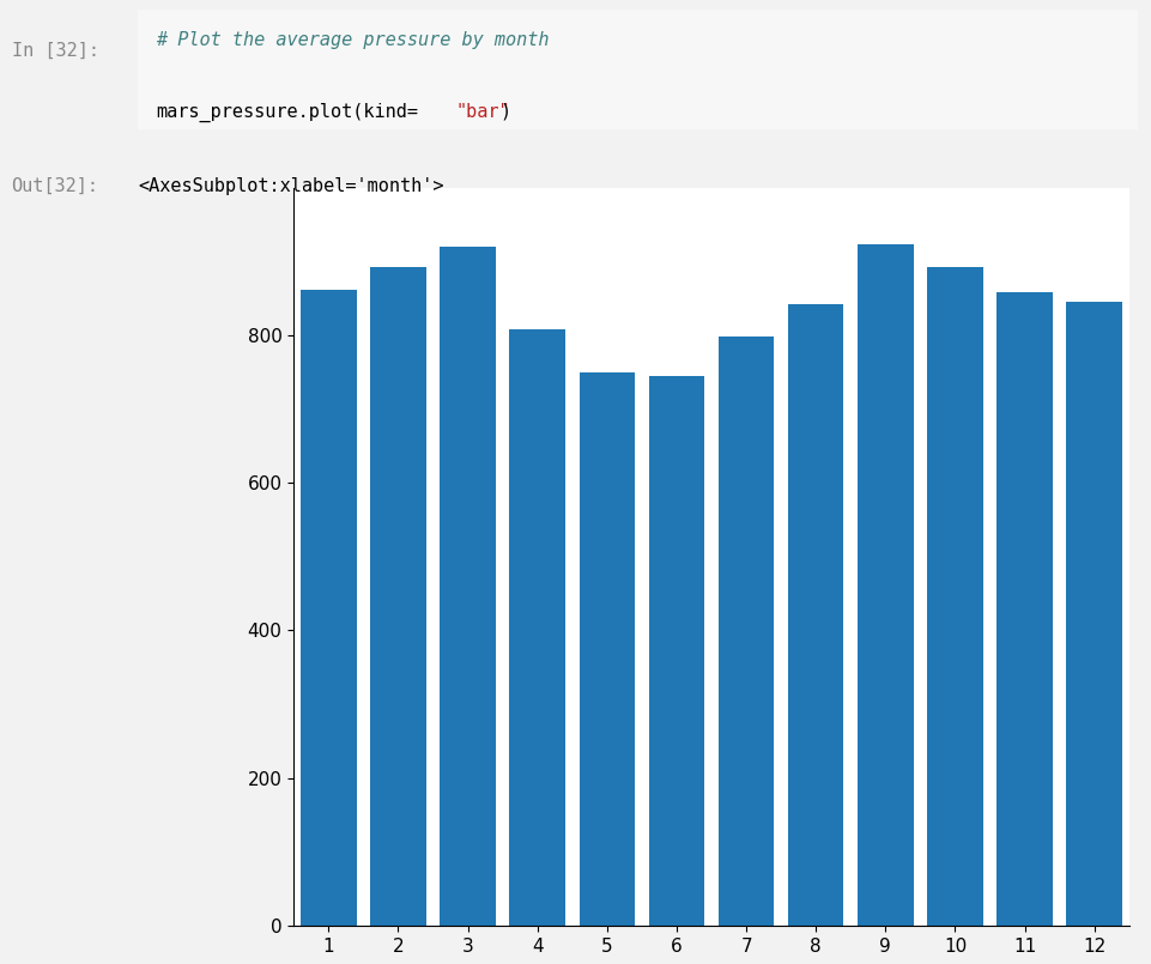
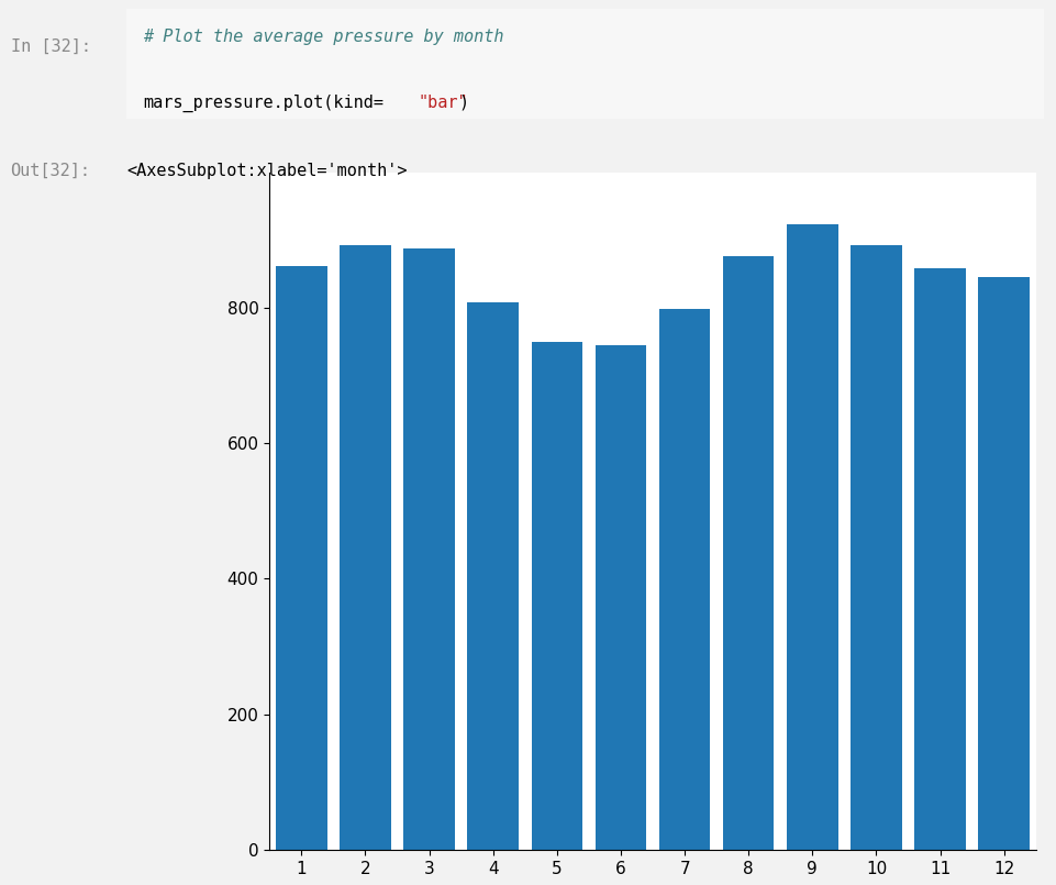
3: 920 -> 888
8: 842 -> 877
